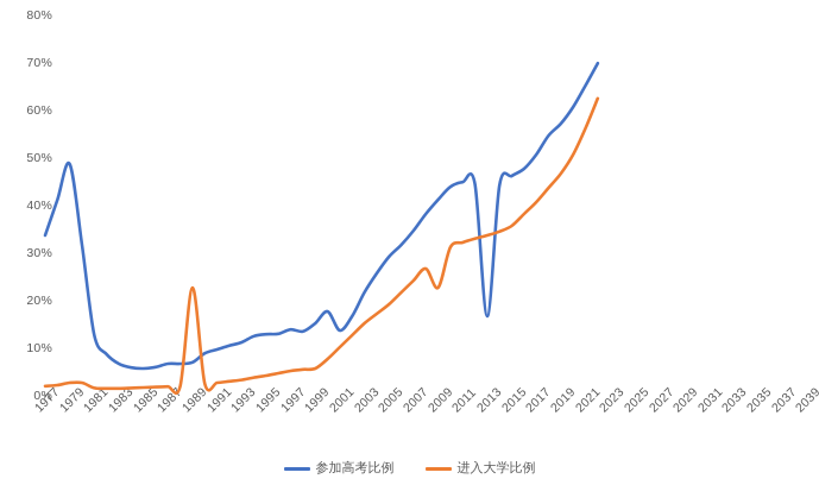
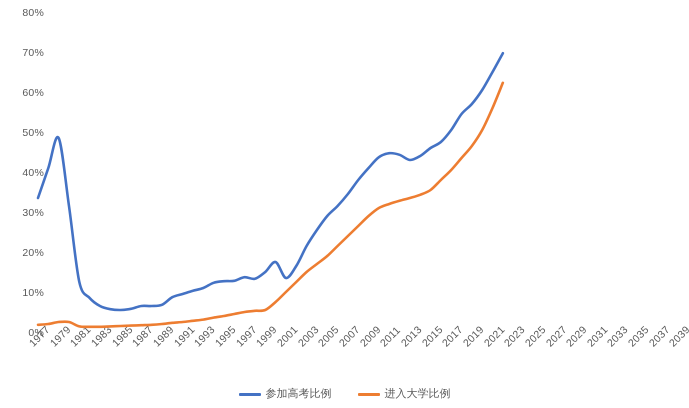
进入大学比例/1989: 23% -> 2%
进入大学比例/2009: 23% -> 30%
参加高考比例/2013: 17% -> 44%
